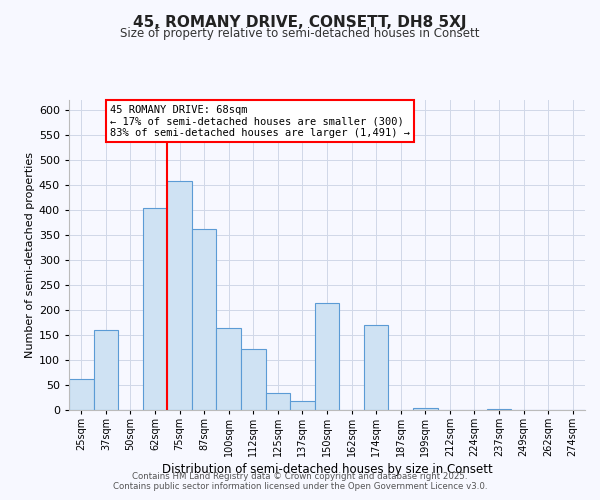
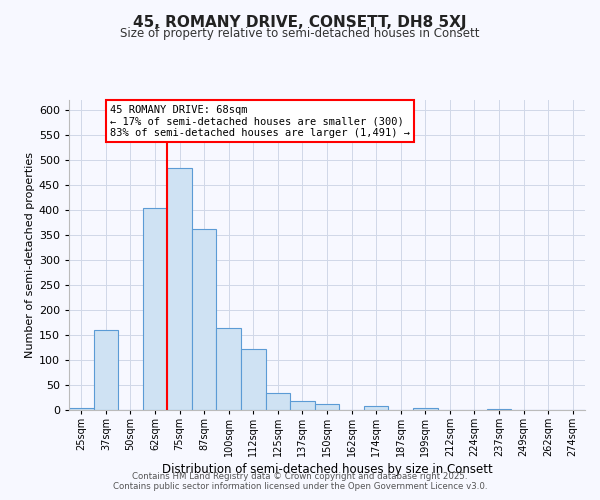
25sqm: 62 -> 5
75sqm: 458 -> 485
150sqm: 214 -> 13
174sqm: 170 -> 9
